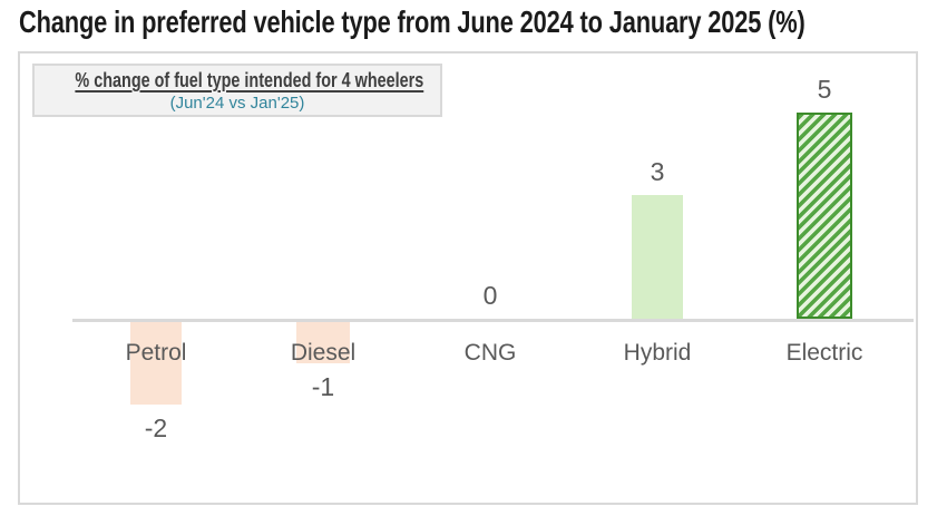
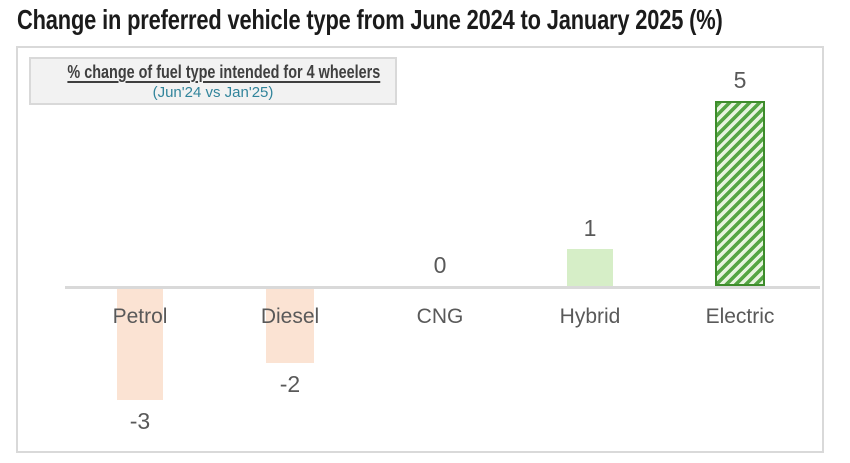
Petrol: -2 -> -3
Diesel: -1 -> -2
Hybrid: 3 -> 1
